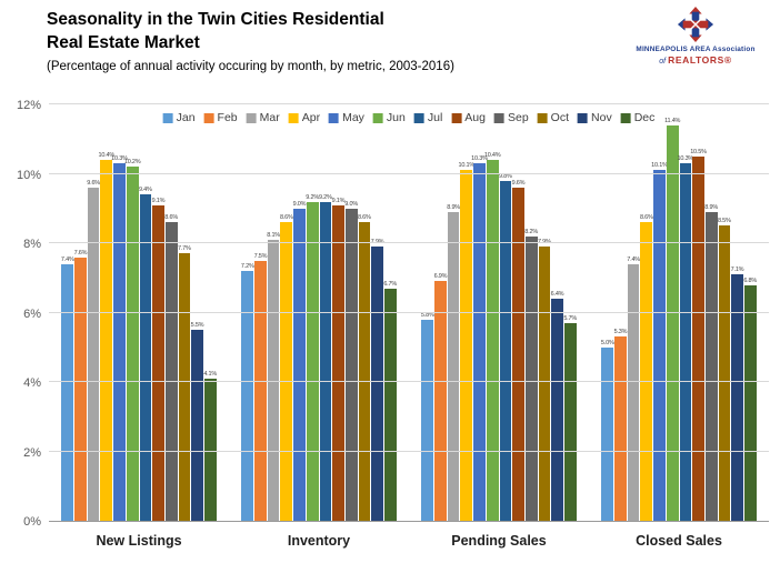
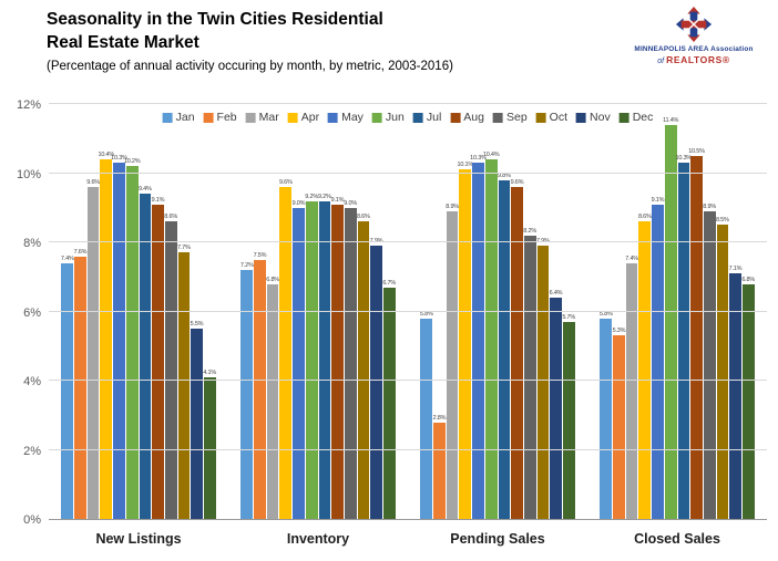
Mar/Inventory: 8.1% -> 6.8%
Apr/Inventory: 8.6% -> 9.6%
Feb/Pending Sales: 6.9% -> 2.8%
Jan/Closed Sales: 5.0% -> 5.8%
May/Closed Sales: 10.1% -> 9.1%
